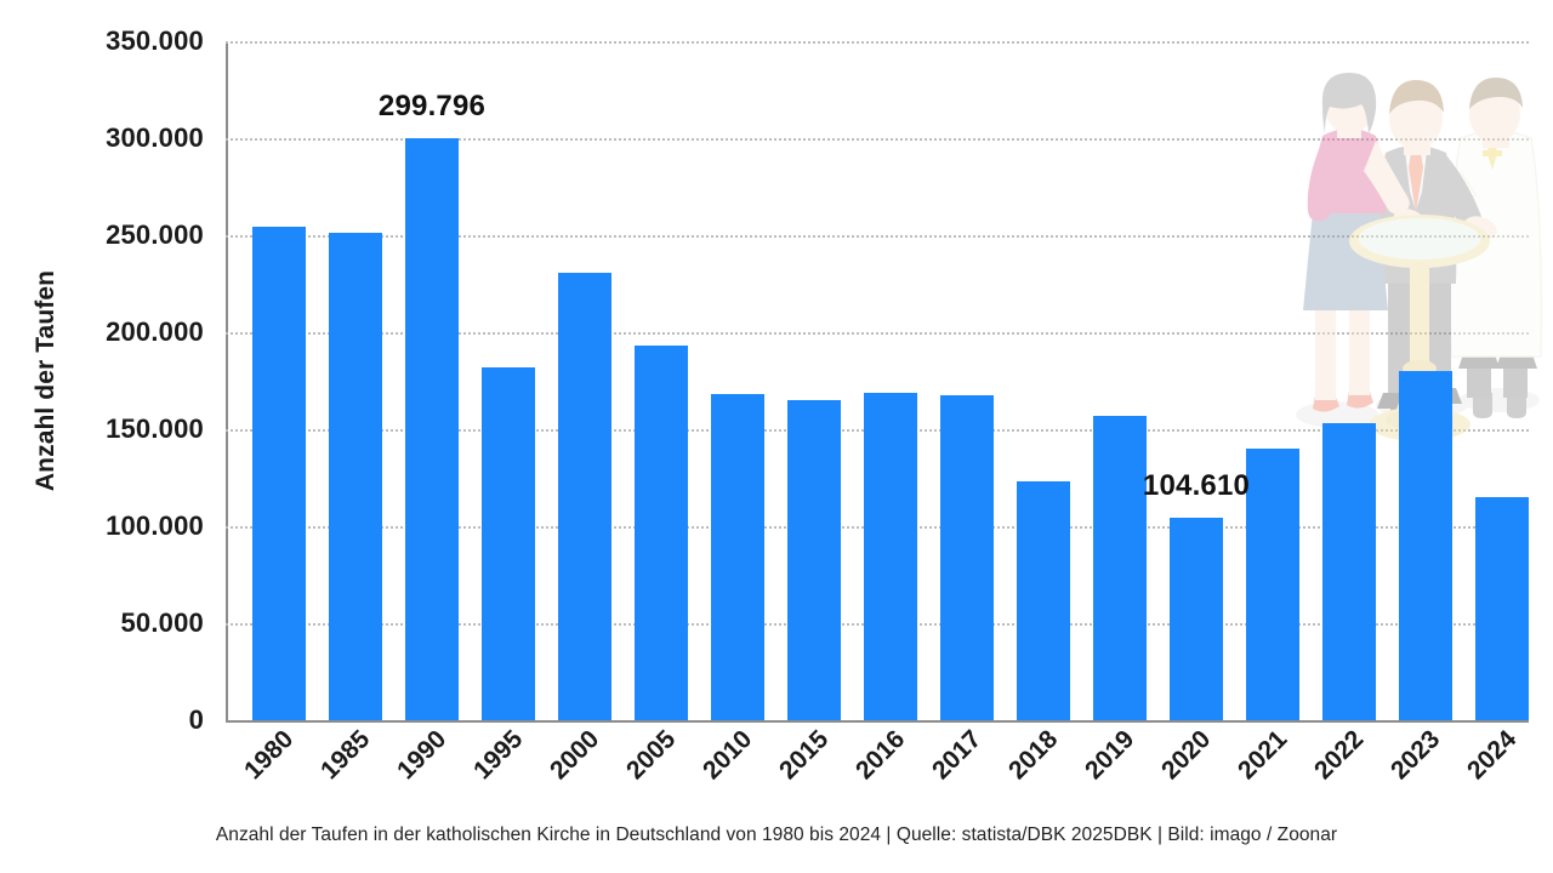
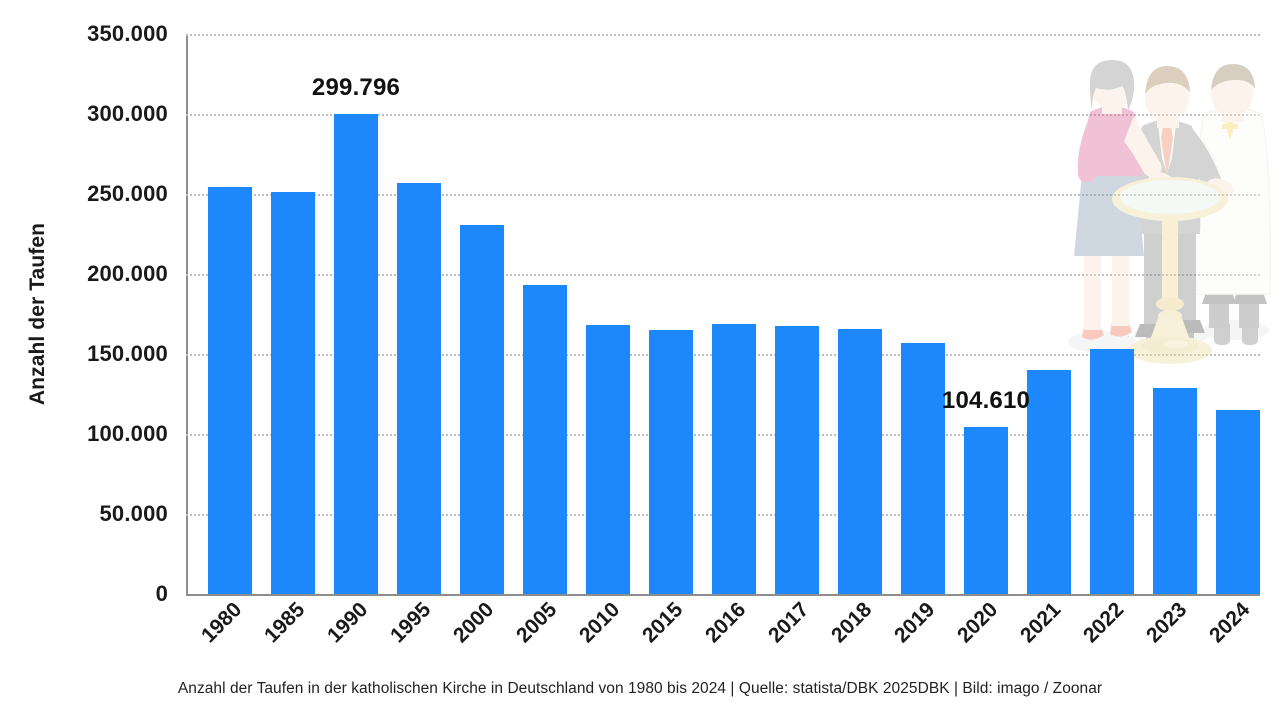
1995: 182000 -> 257000
2018: 123000 -> 166000
2023: 180000 -> 129000
